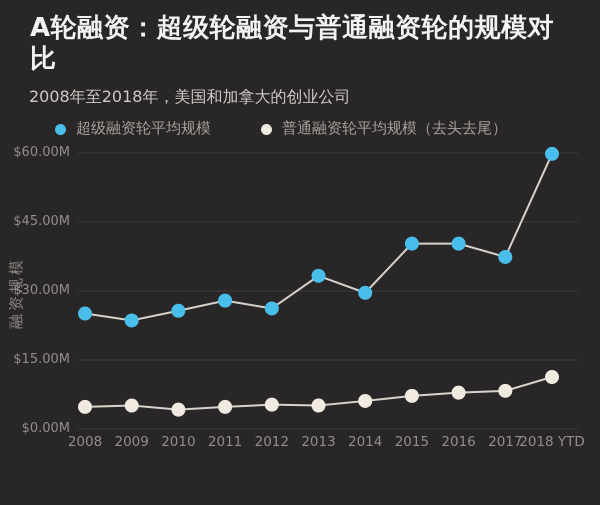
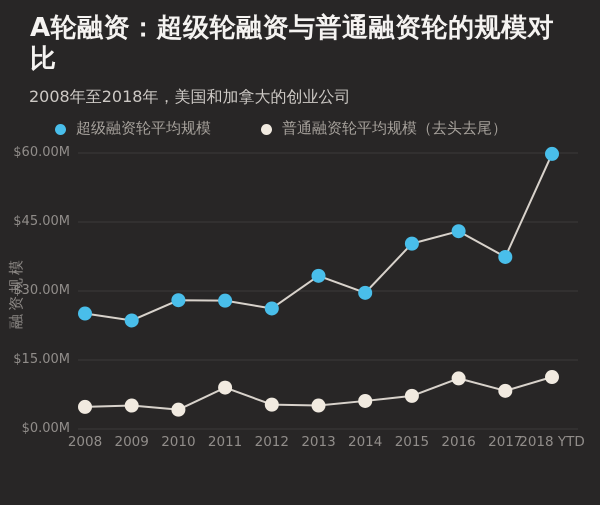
超级融资轮平均规模/2010: $26M -> $28M
普通融资轮平均规模（去头去尾）/2011: $5M -> $9M
超级融资轮平均规模/2016: $40M -> $43M
普通融资轮平均规模（去头去尾）/2016: $8M -> $11M
